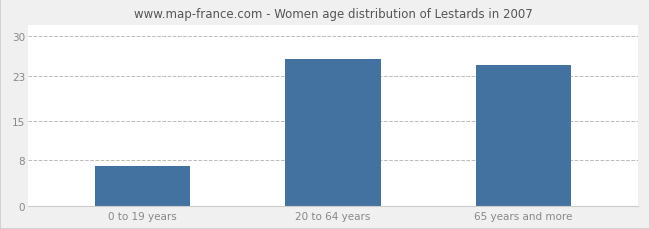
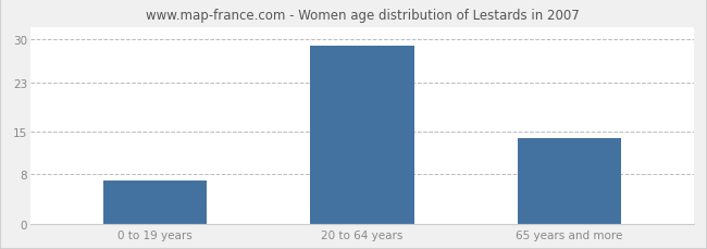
20 to 64 years: 26 -> 29
65 years and more: 25 -> 14
